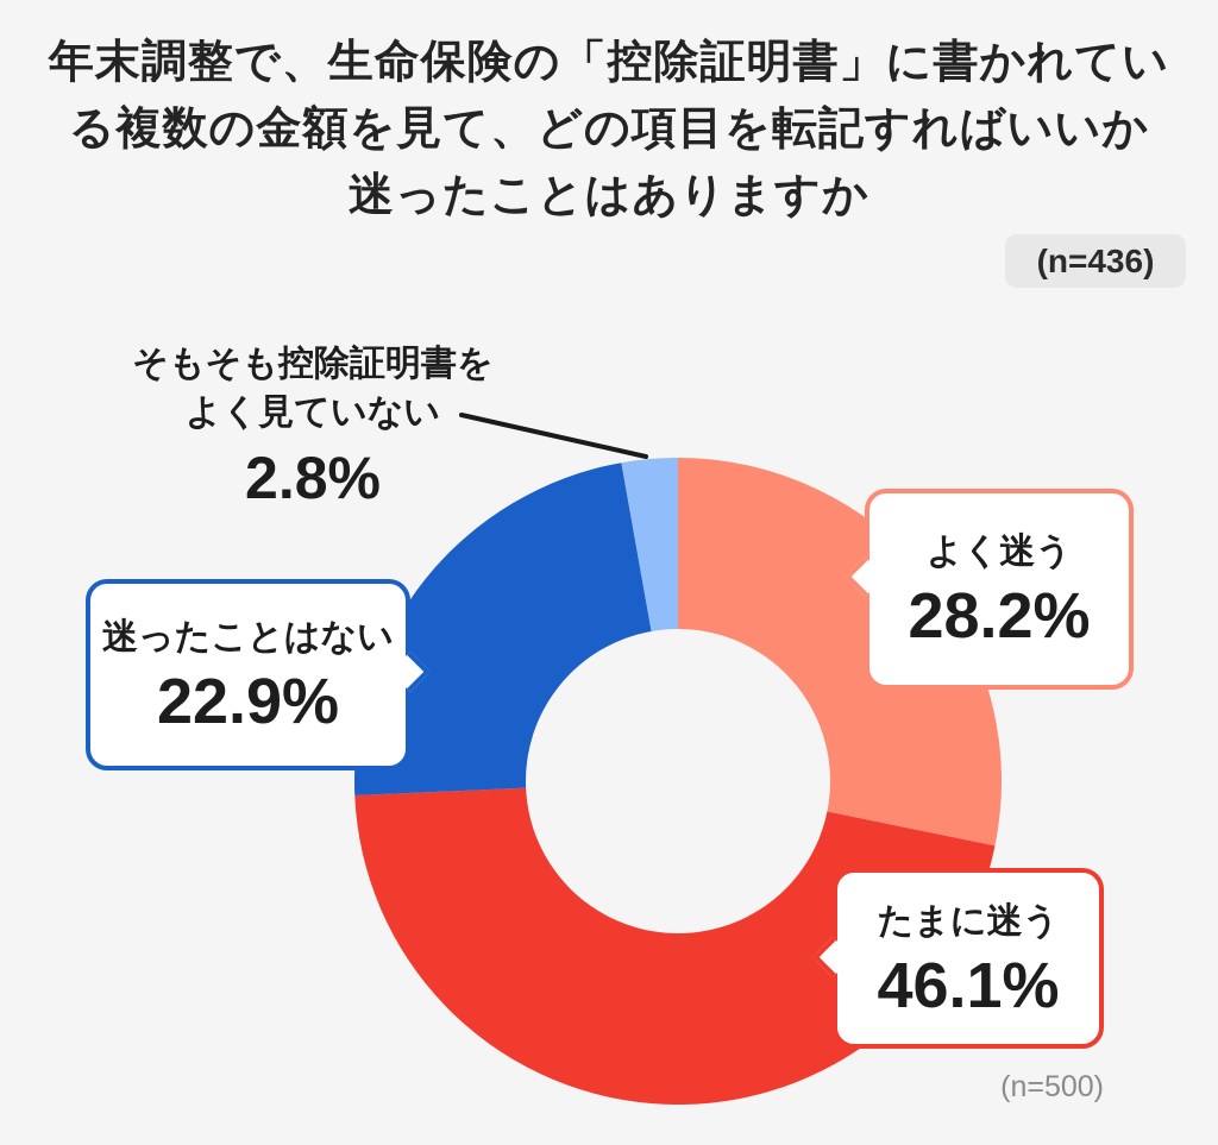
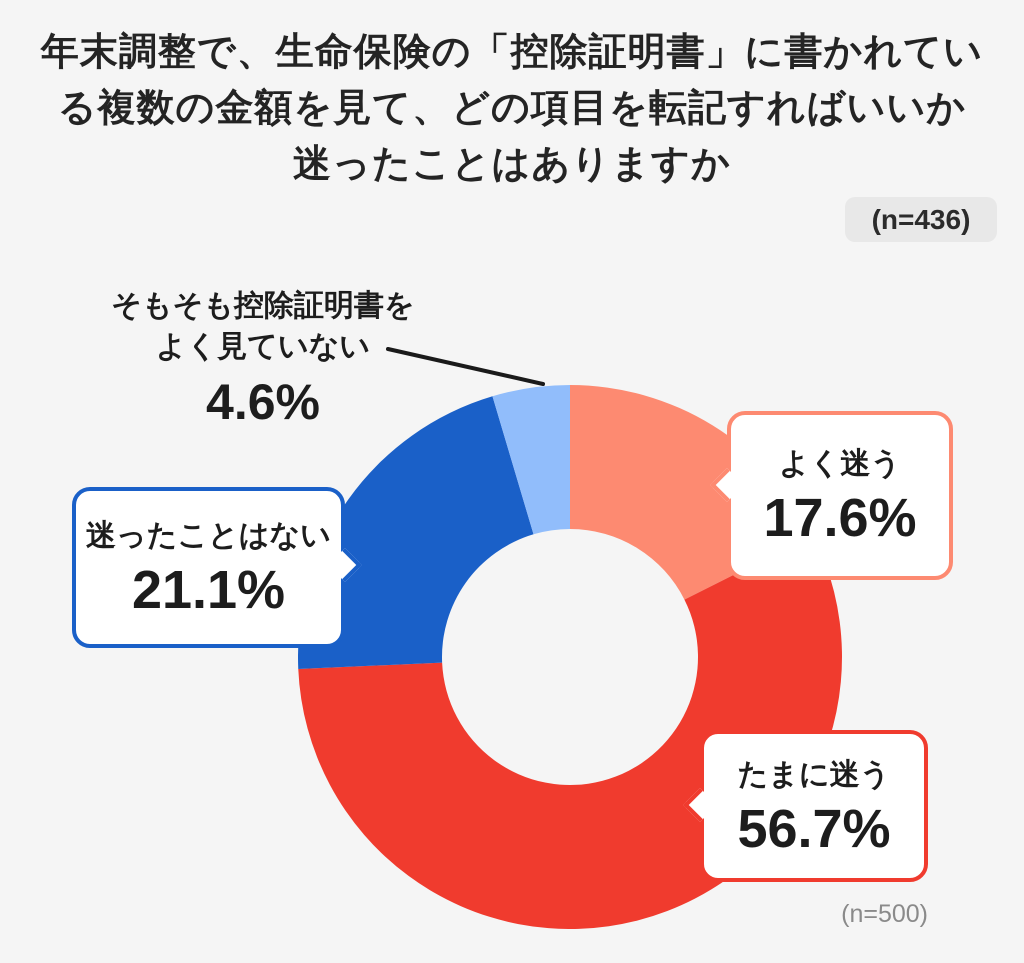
よく迷う: 28.2% -> 17.6%
たまに迷う: 46.1% -> 56.7%
迷ったことはない: 22.9% -> 21.1%
そもそも控除証明書をよく見ていない: 2.8% -> 4.6%
